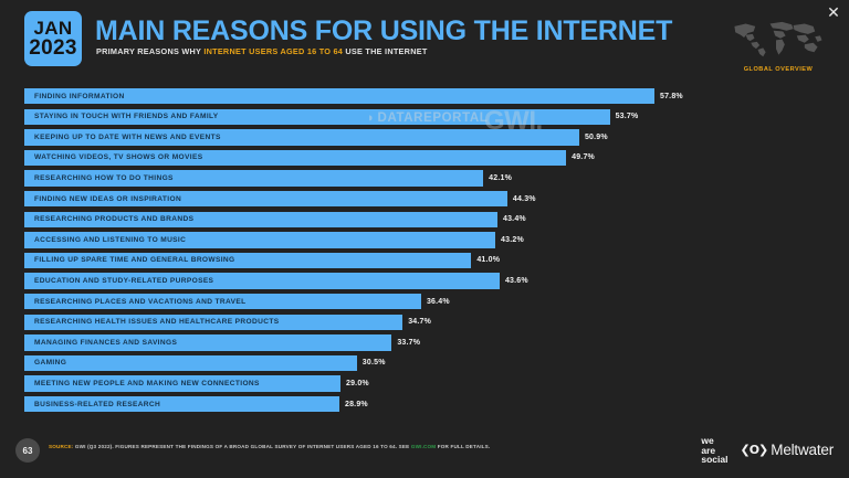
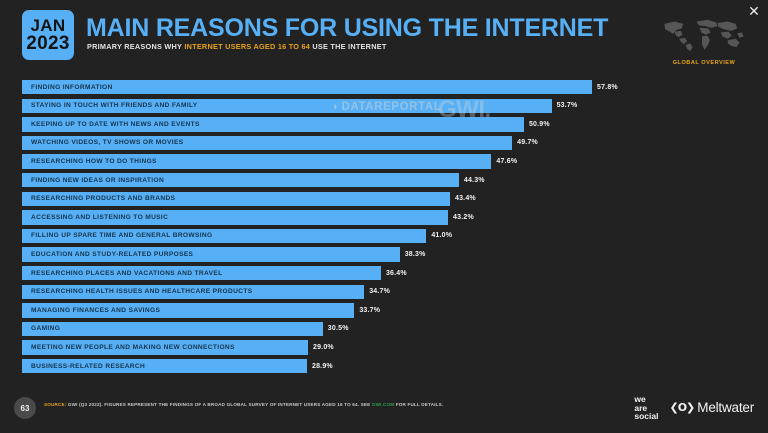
RESEARCHING HOW TO DO THINGS: 42.1% -> 47.6%
EDUCATION AND STUDY-RELATED PURPOSES: 43.6% -> 38.3%
